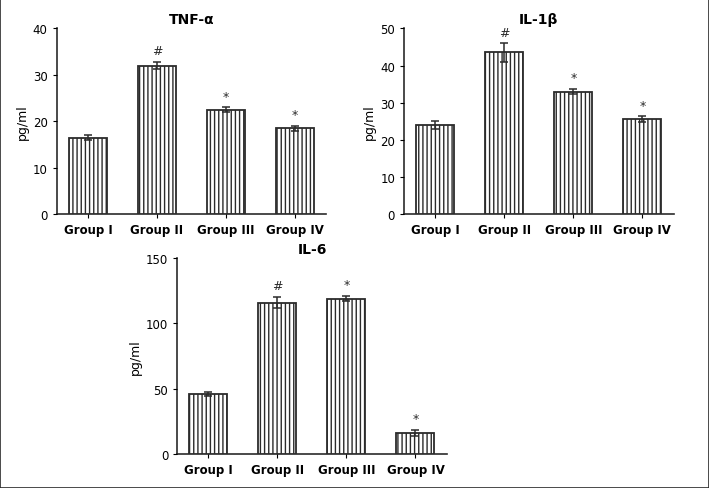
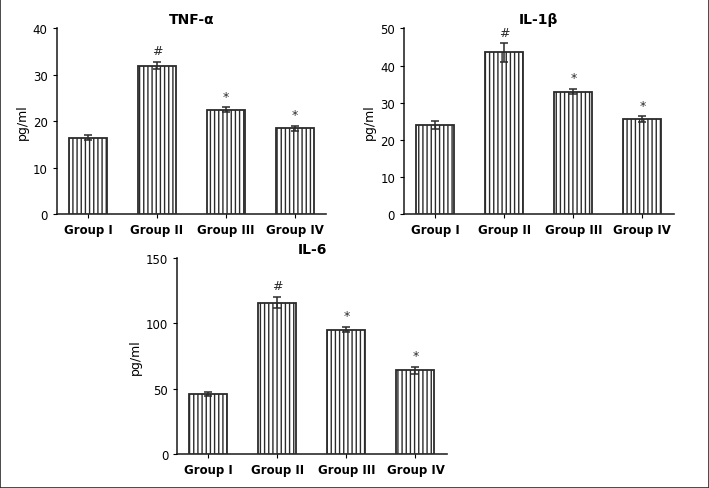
IL-6/Group III: 119 -> 95
IL-6/Group IV: 16 -> 64
